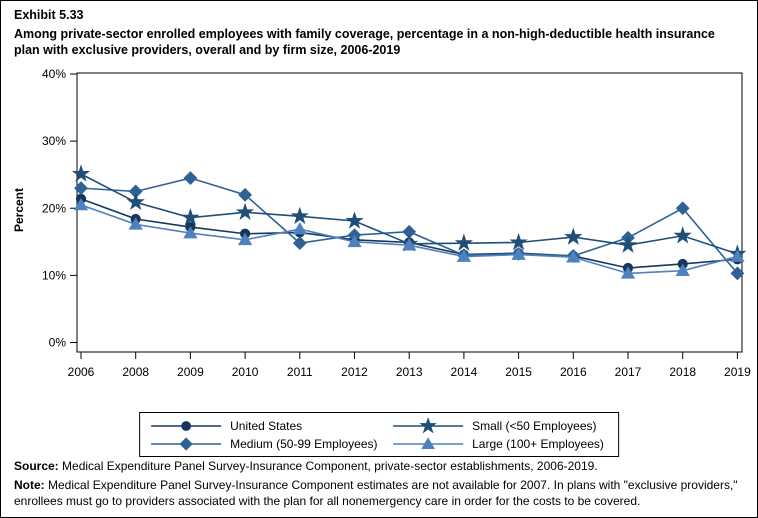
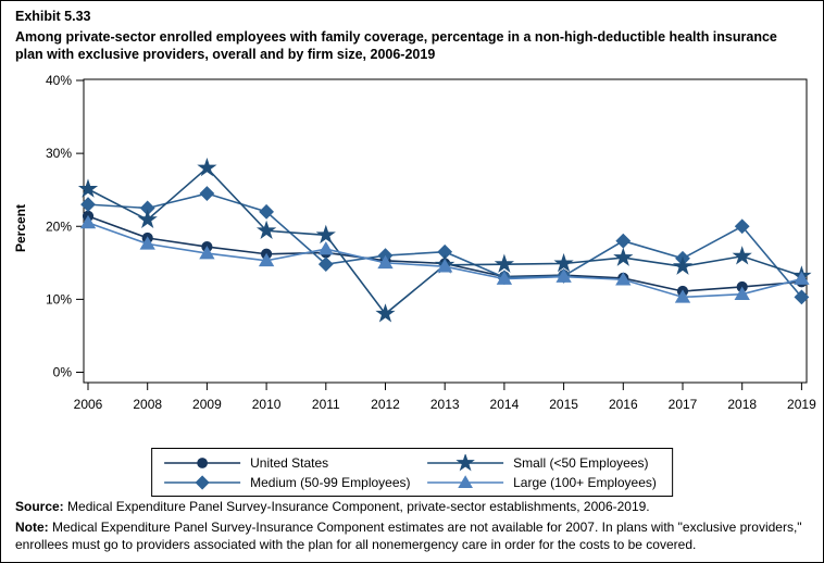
Small (<50 Employees)/2009: 19% -> 28%
Small (<50 Employees)/2012: 18% -> 8%
Medium (50-99 Employees)/2016: 13% -> 18%
